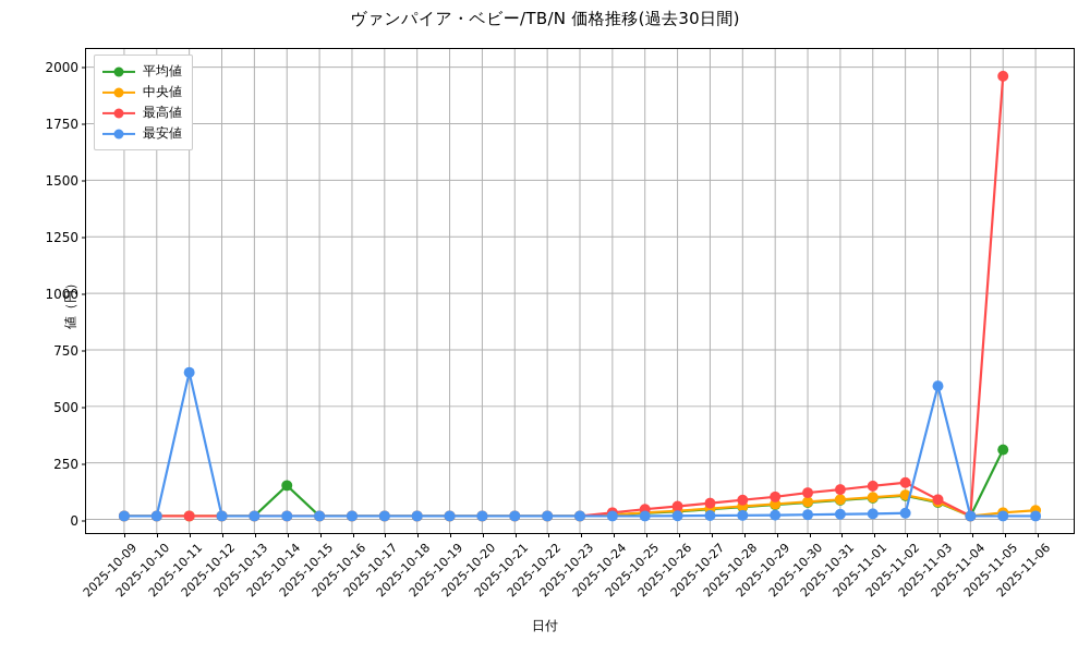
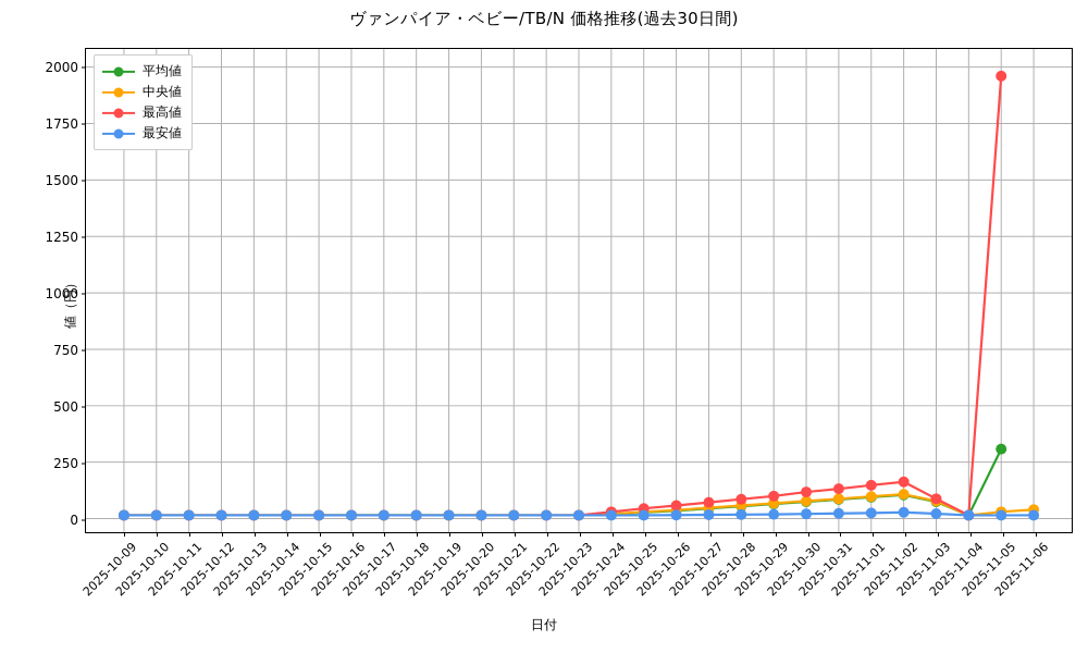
最安値/2025-10-11: 650 -> 20
平均値/2025-10-14: 150 -> 20
最安値/2025-11-03: 590 -> 20
